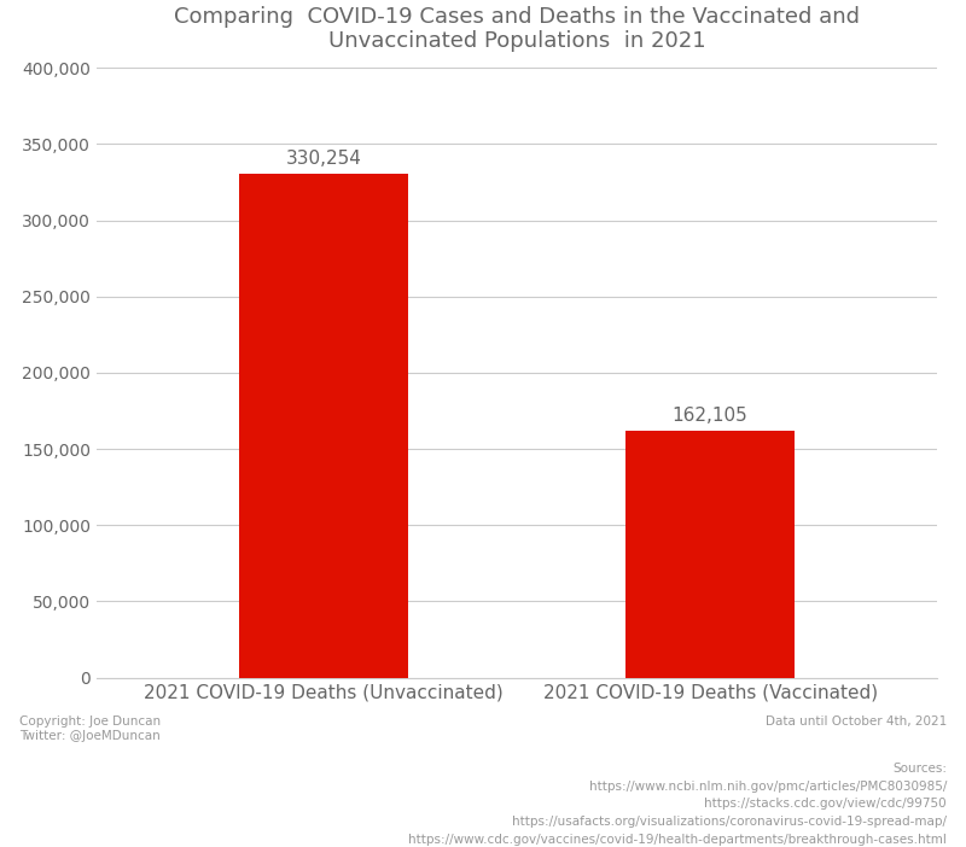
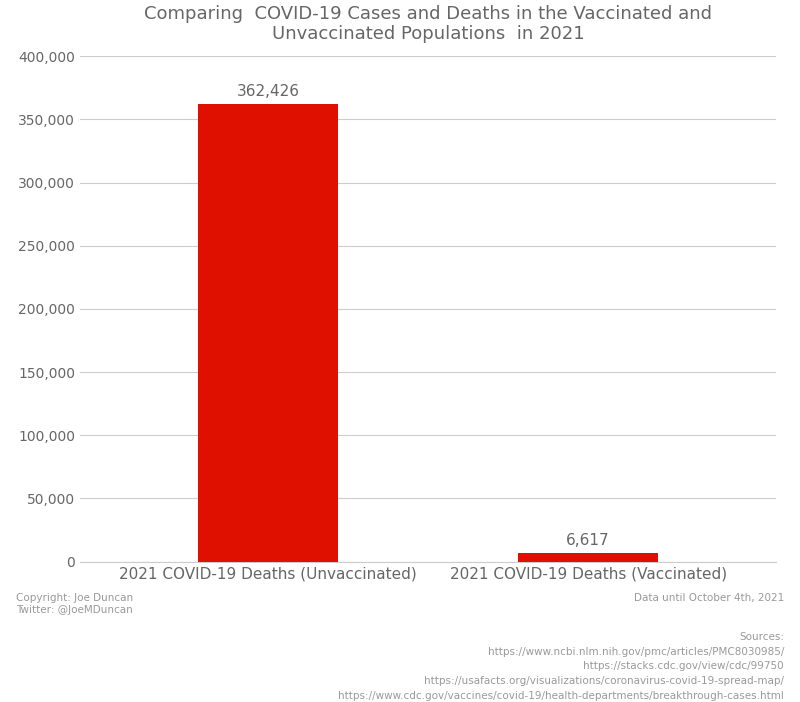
2021 COVID-19 Deaths (Unvaccinated): 330,254 -> 362,426
2021 COVID-19 Deaths (Vaccinated): 162,105 -> 6,617
